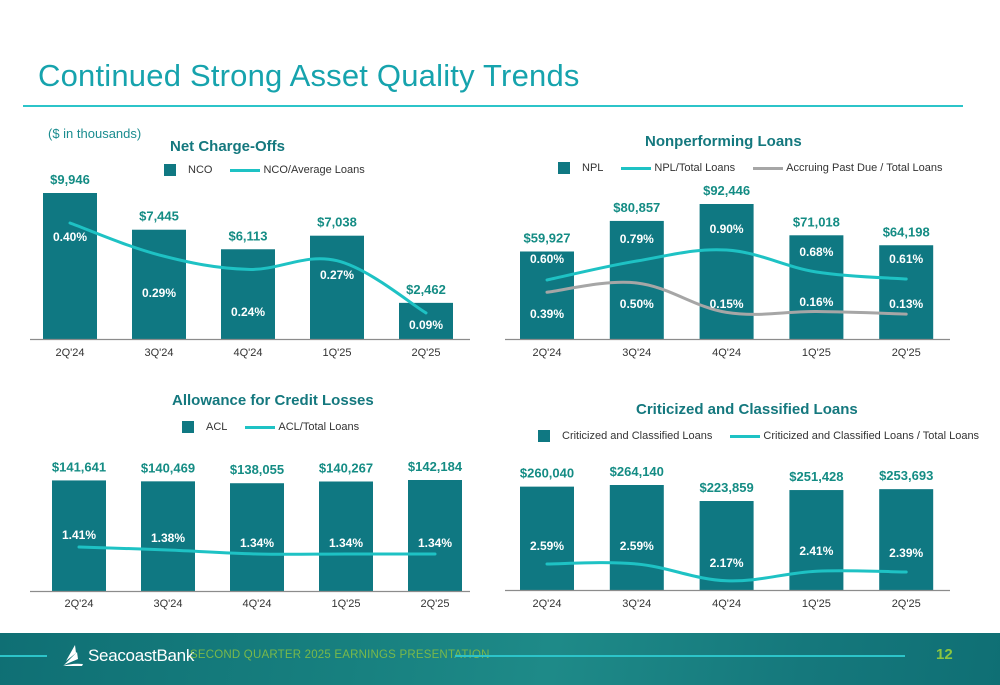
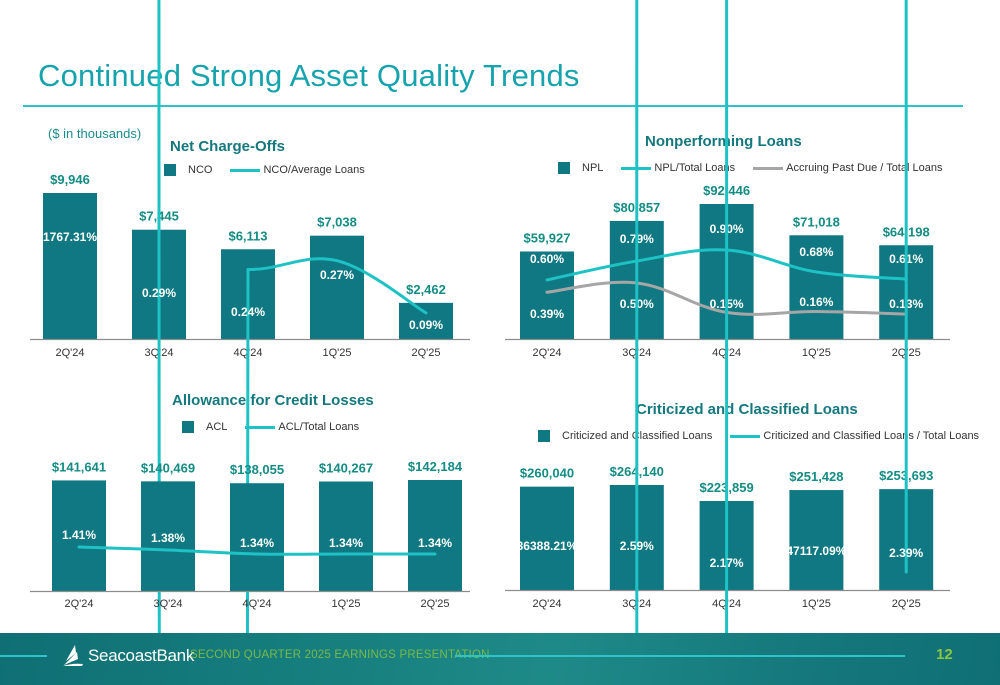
Net Charge-Offs/NCO/Average Loans/2Q'24: 0.40% -> 1767.31%
Criticized and Classified Loans/Criticized and Classified Loans / Total Loans/2Q'24: 2.59% -> 36388.21%
Criticized and Classified Loans/Criticized and Classified Loans / Total Loans/1Q'25: 2.41% -> 47117.09%
